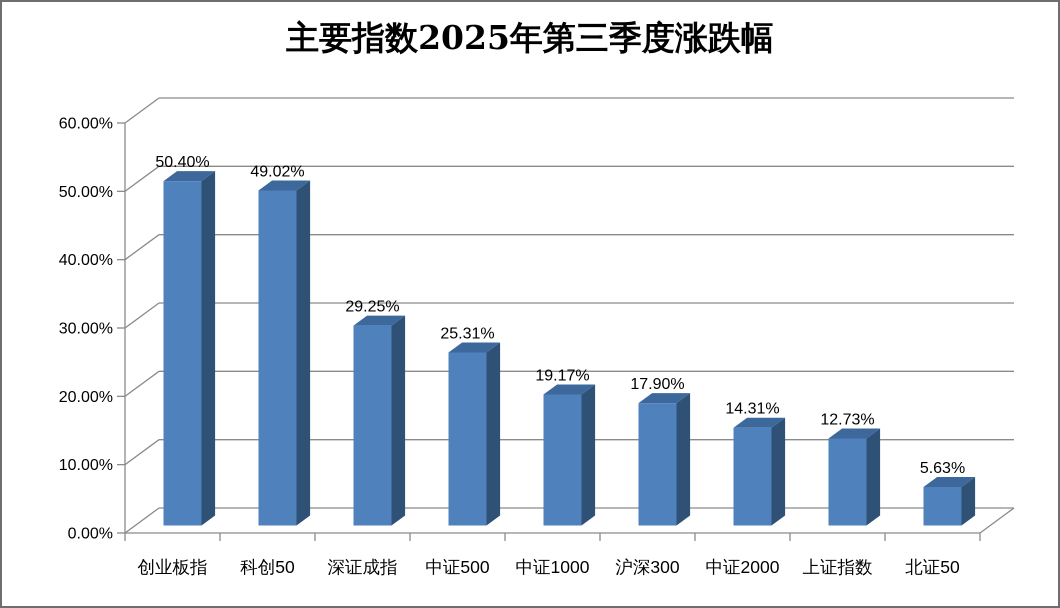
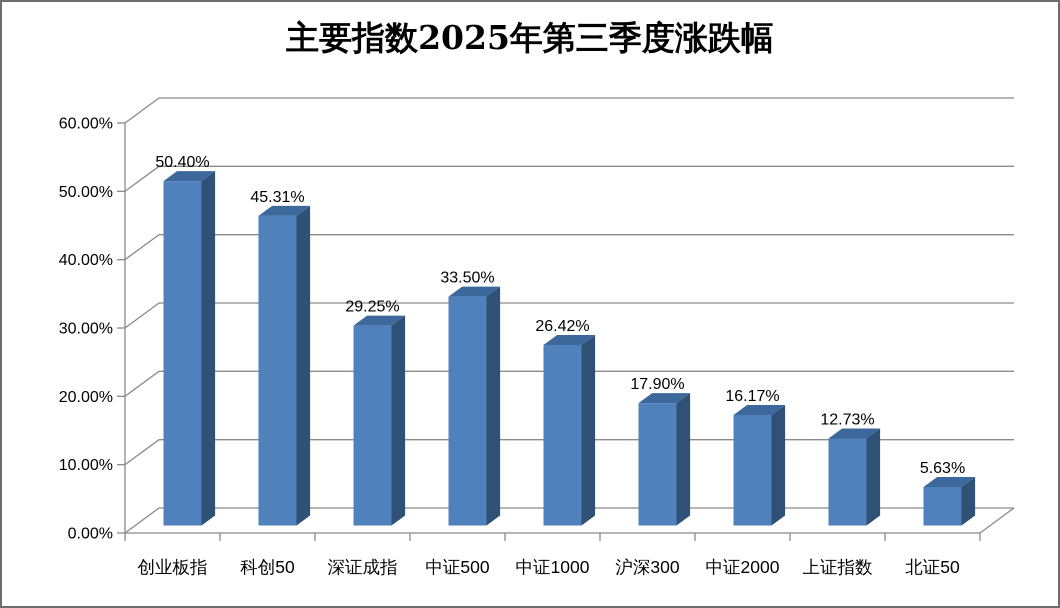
科创50: 49.02% -> 45.31%
中证500: 25.31% -> 33.50%
中证1000: 19.17% -> 26.42%
中证2000: 14.31% -> 16.17%
